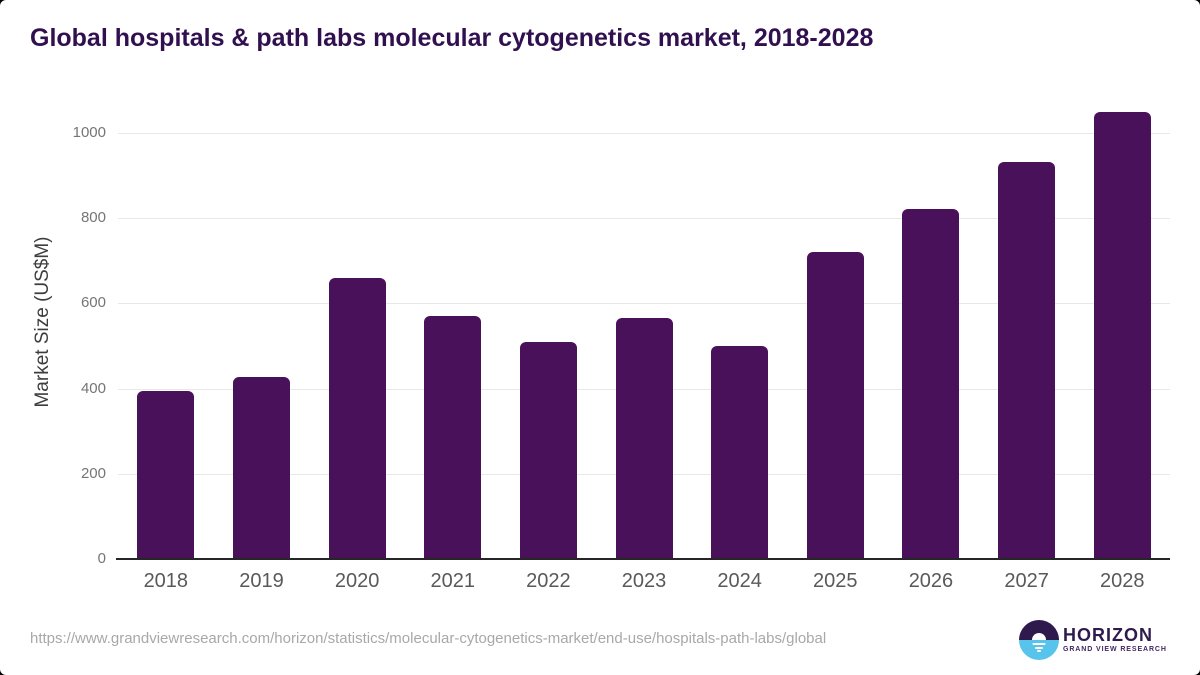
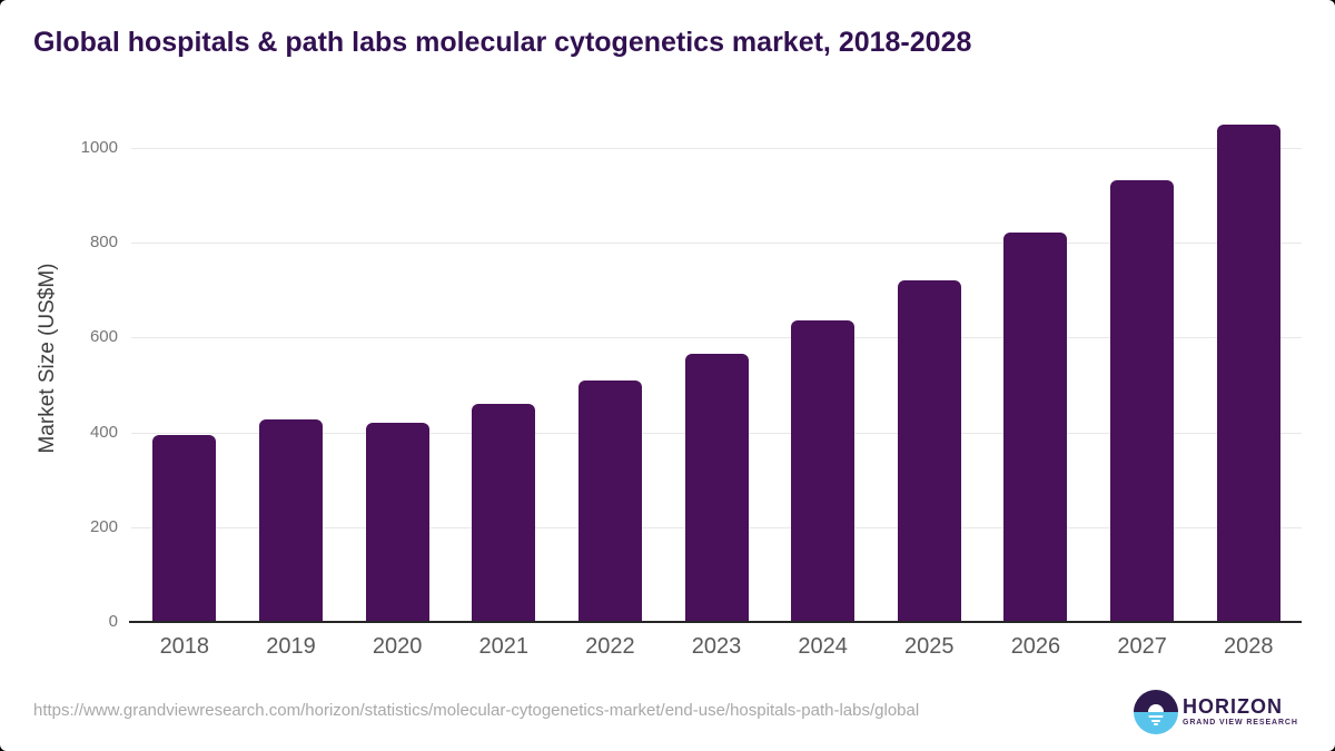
2020: 660 -> 420
2021: 570 -> 460
2024: 500 -> 640
